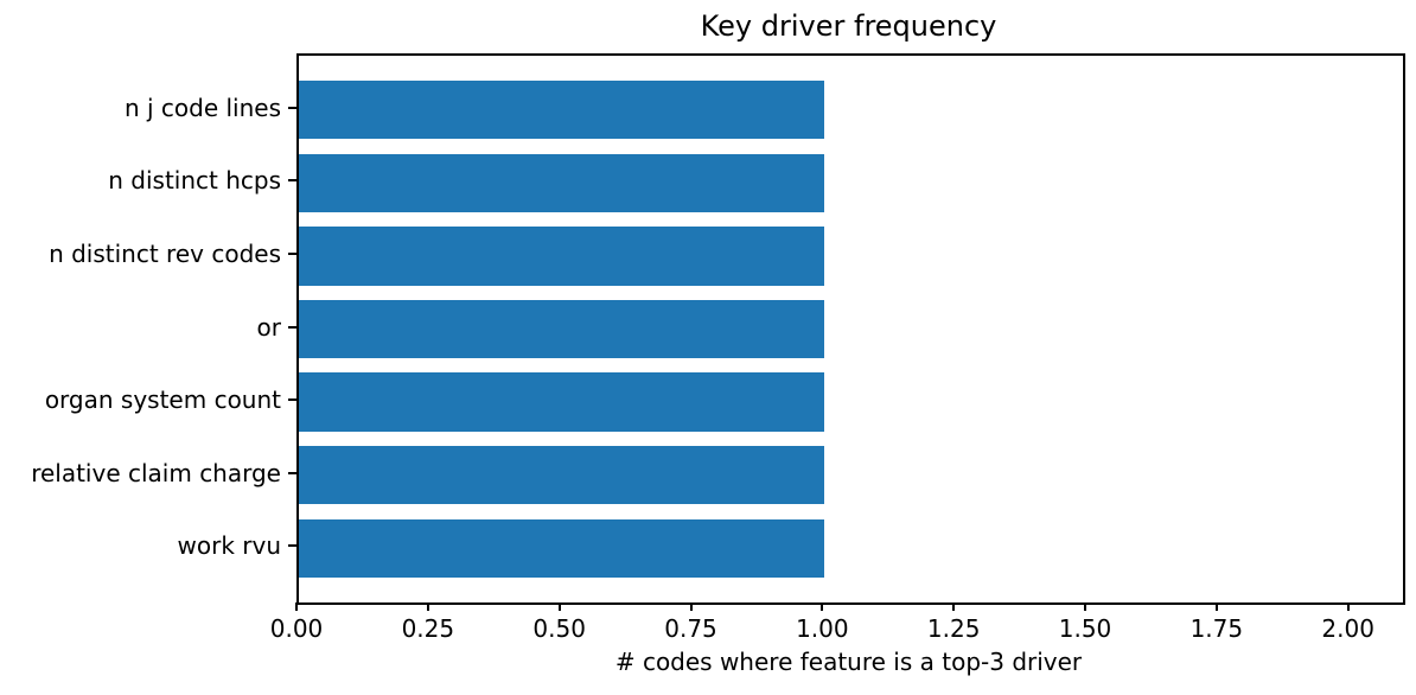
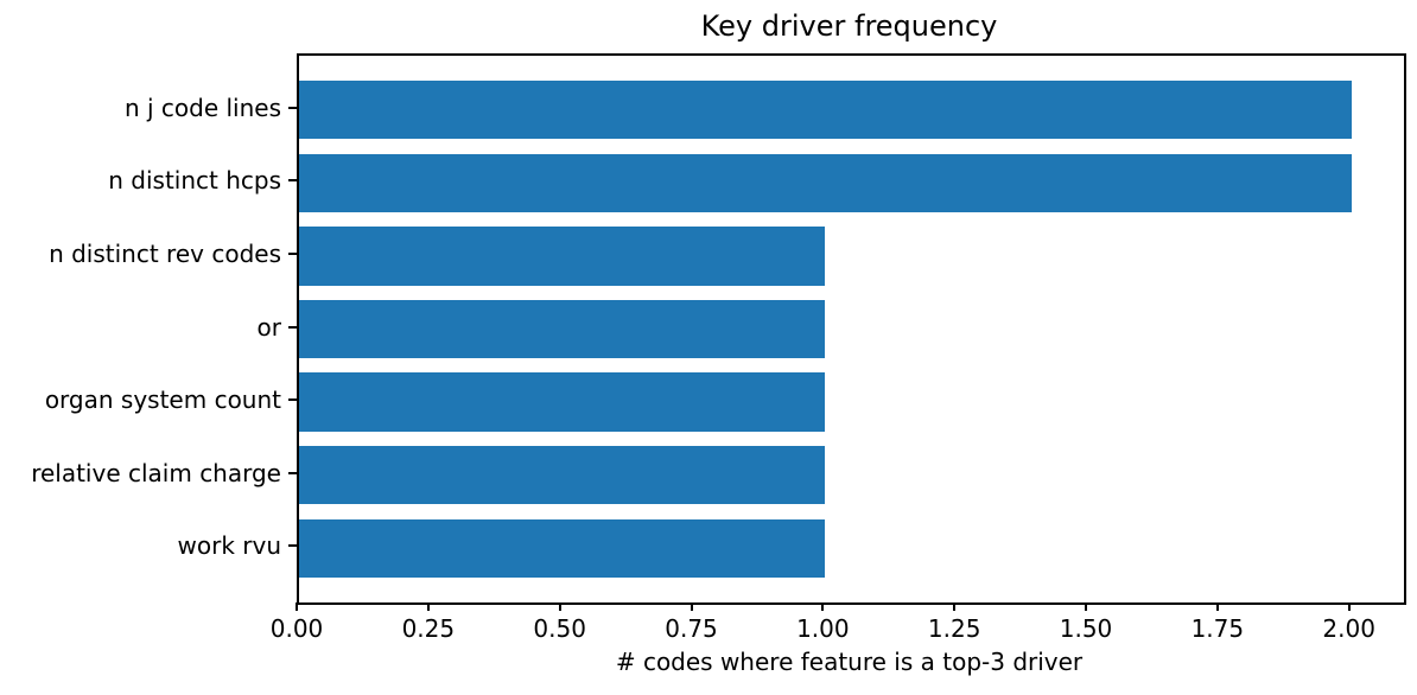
n j code lines: 1 -> 2
n distinct hcps: 1 -> 2
